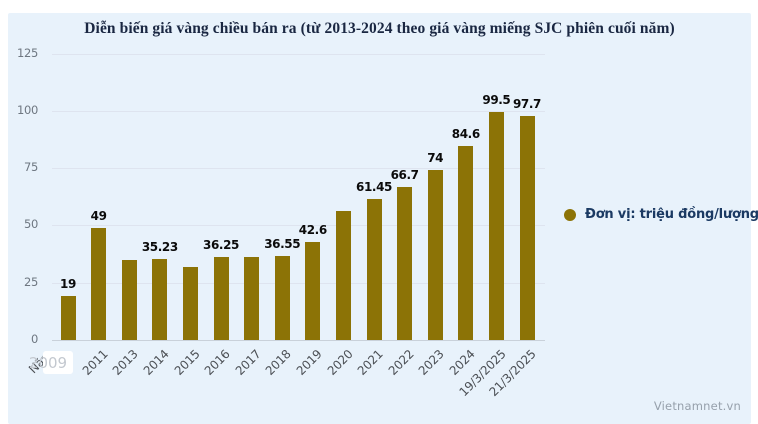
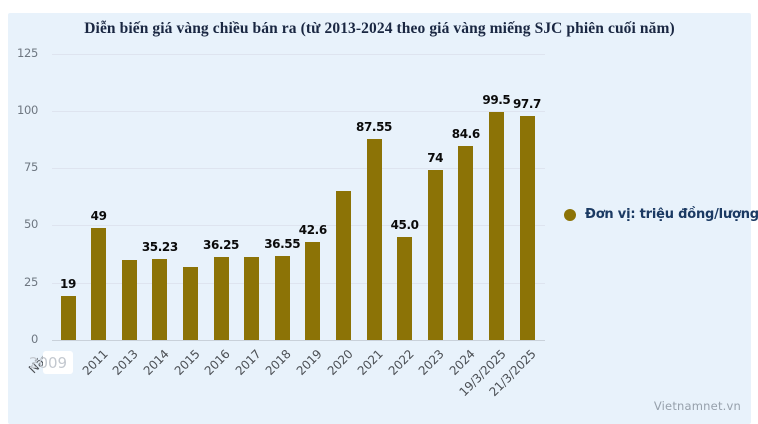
2020: 56 -> 65
2021: 61.45 -> 87.55
2022: 66.7 -> 45.0
